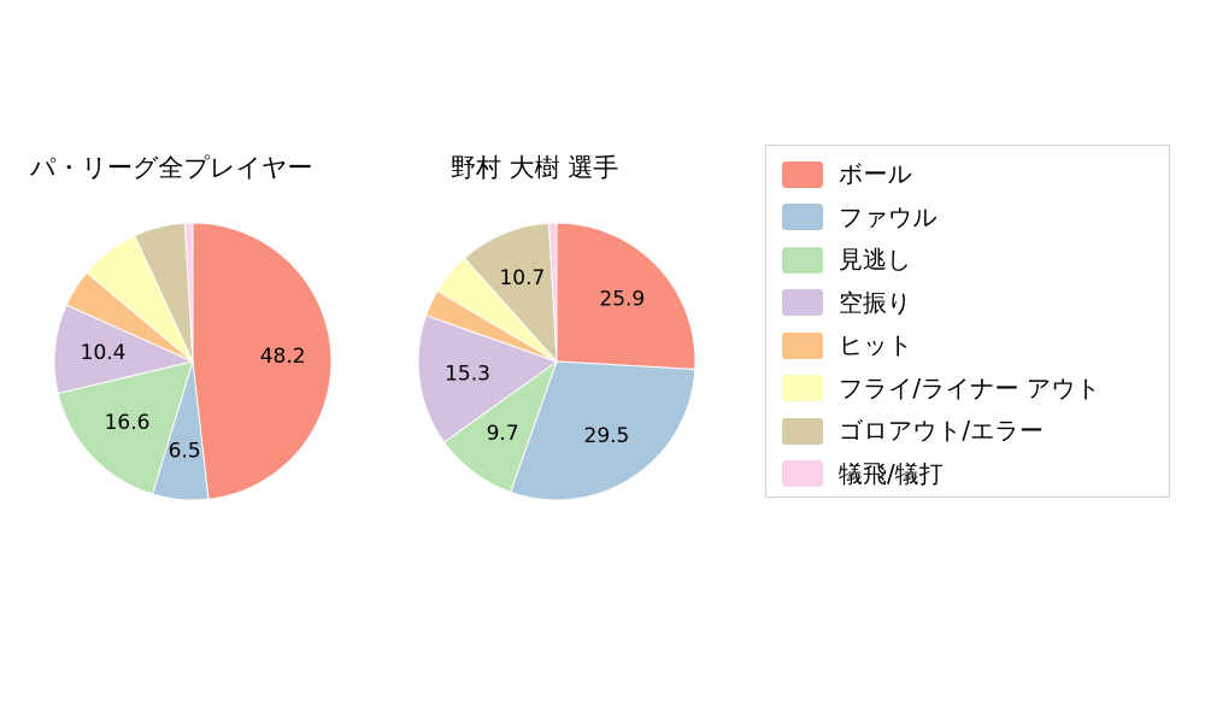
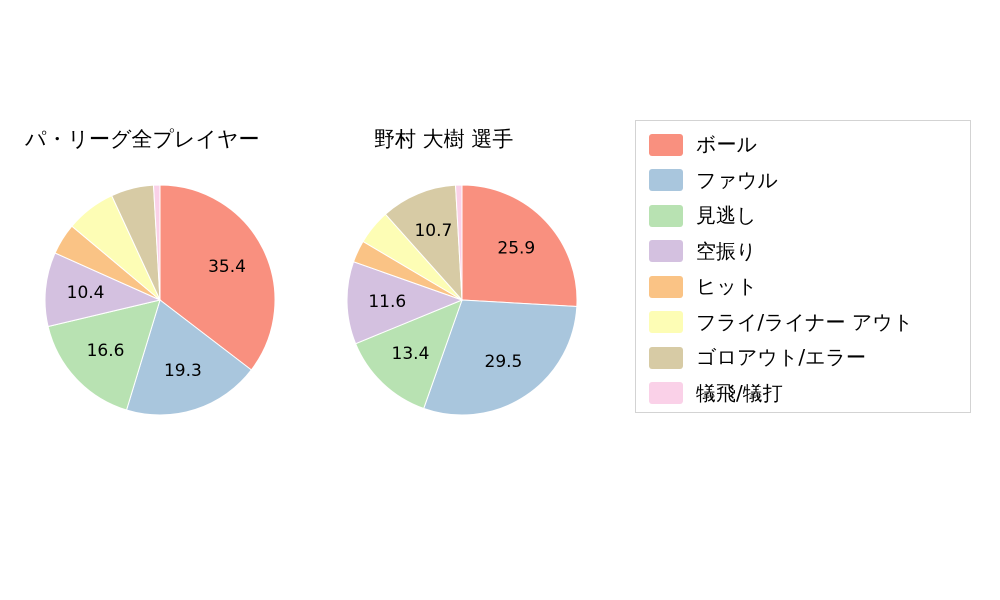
パ・リーグ全プレイヤー/ボール: 48.2 -> 35.4
パ・リーグ全プレイヤー/ファウル: 6.5 -> 19.3
野村 大樹 選手/見逃し: 9.7 -> 13.4
野村 大樹 選手/空振り: 15.3 -> 11.6
